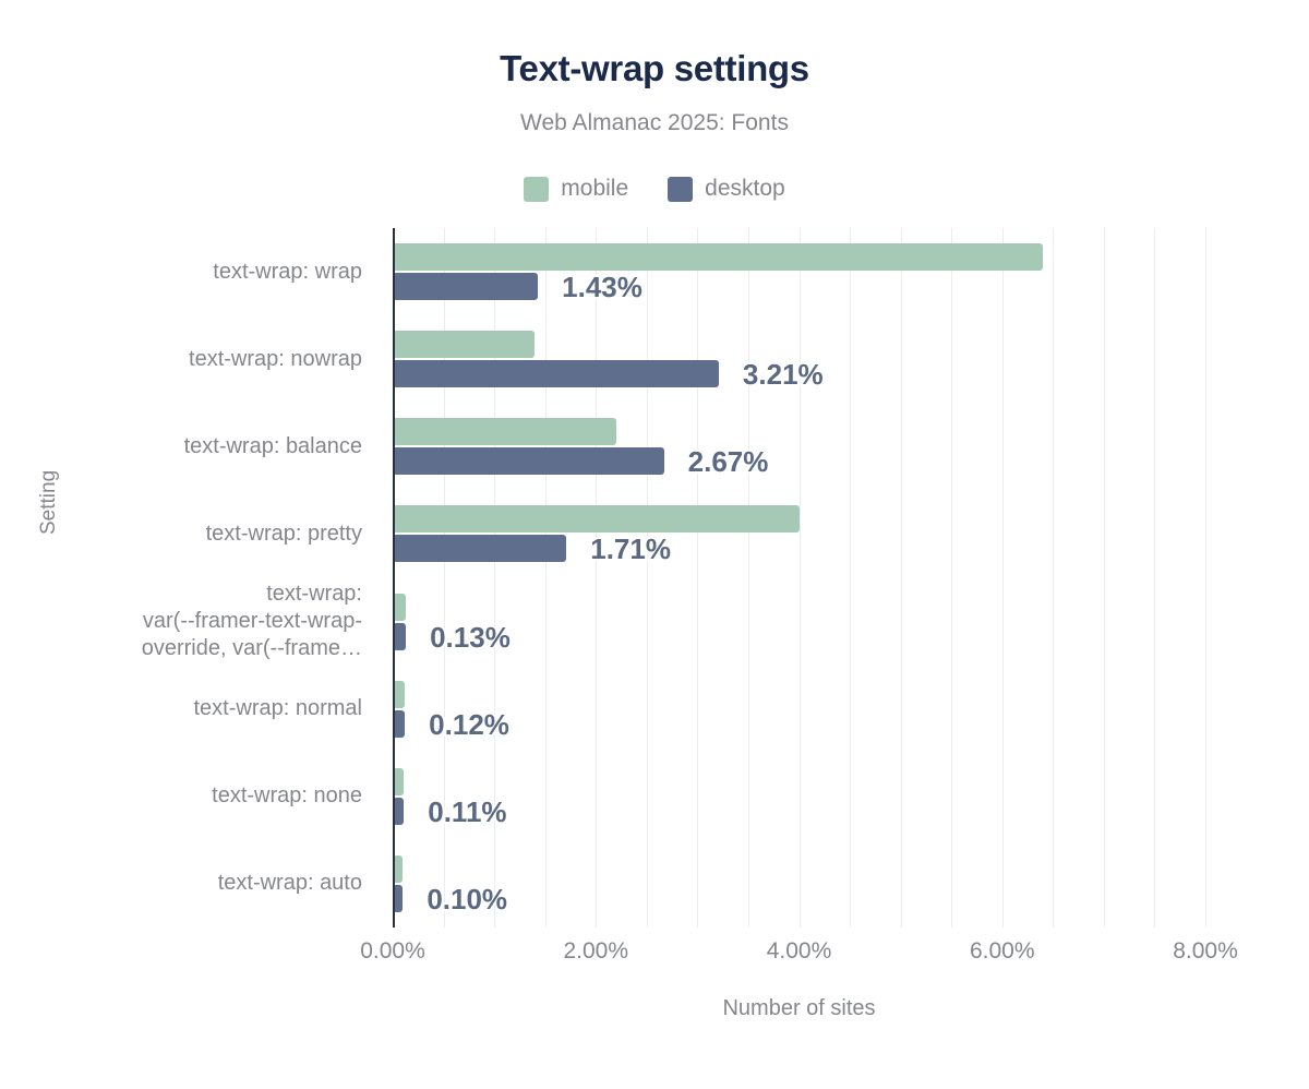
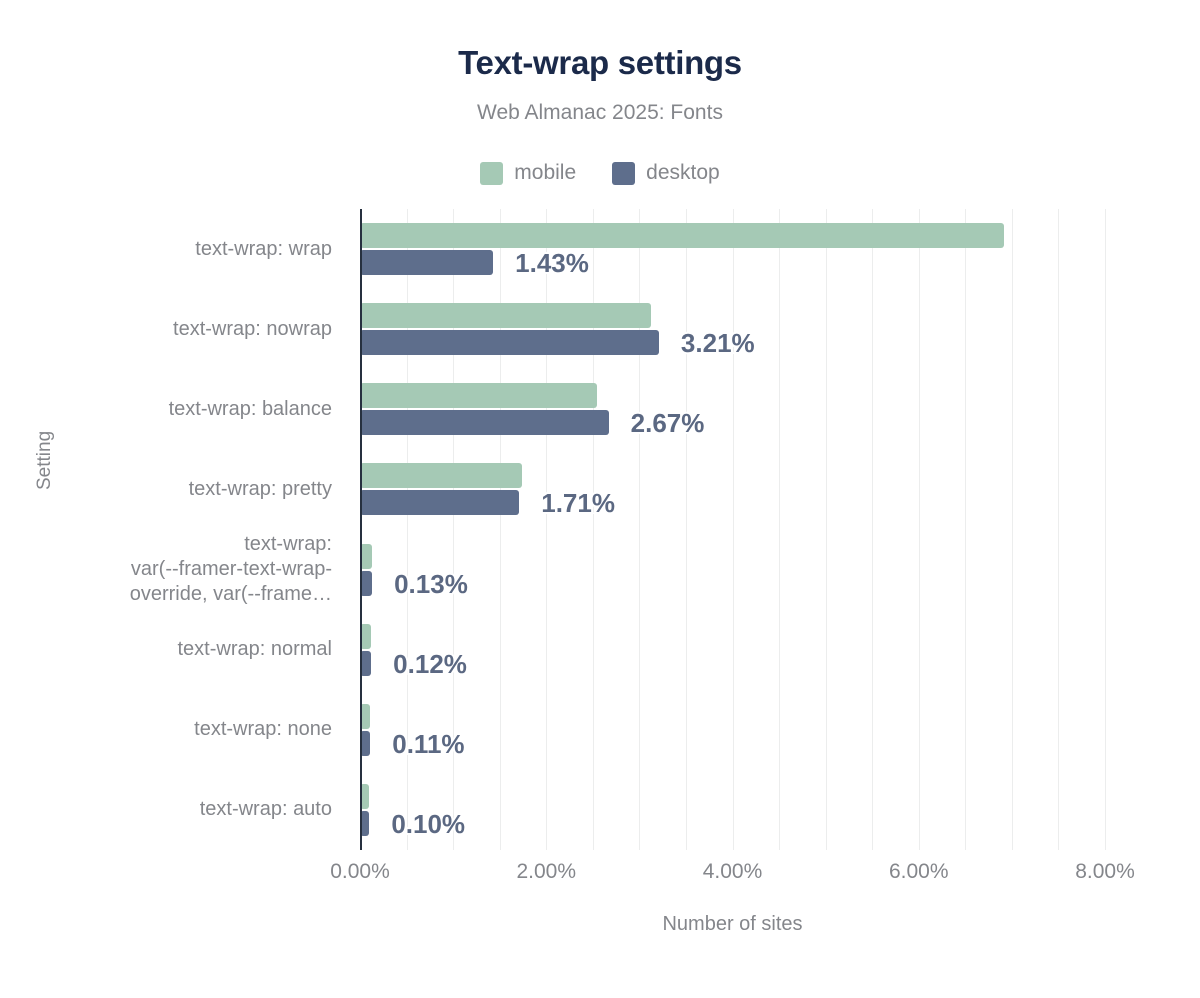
mobile/text-wrap: wrap: 6.4% -> 6.9%
mobile/text-wrap: nowrap: 1.4% -> 3.1%
mobile/text-wrap: balance: 2.2% -> 2.5%
mobile/text-wrap: pretty: 4.0% -> 1.7%
